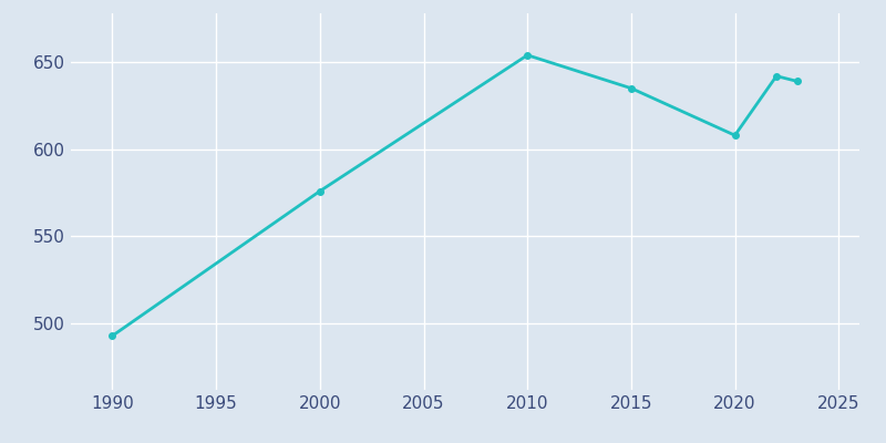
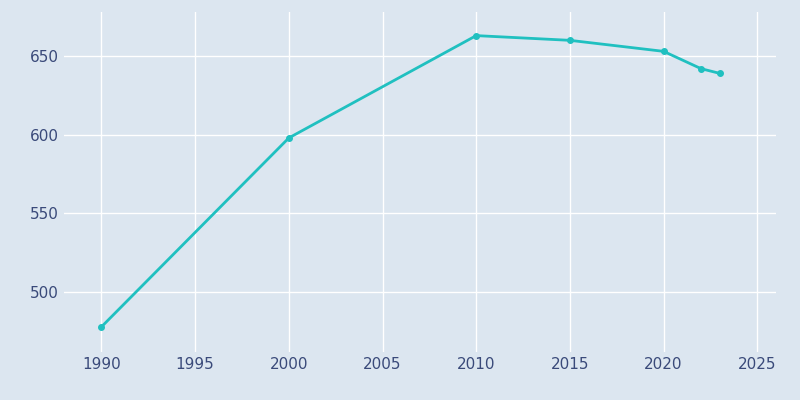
1990: 493 -> 478
2000: 576 -> 598
2010: 654 -> 663
2015: 635 -> 660
2020: 608 -> 653
